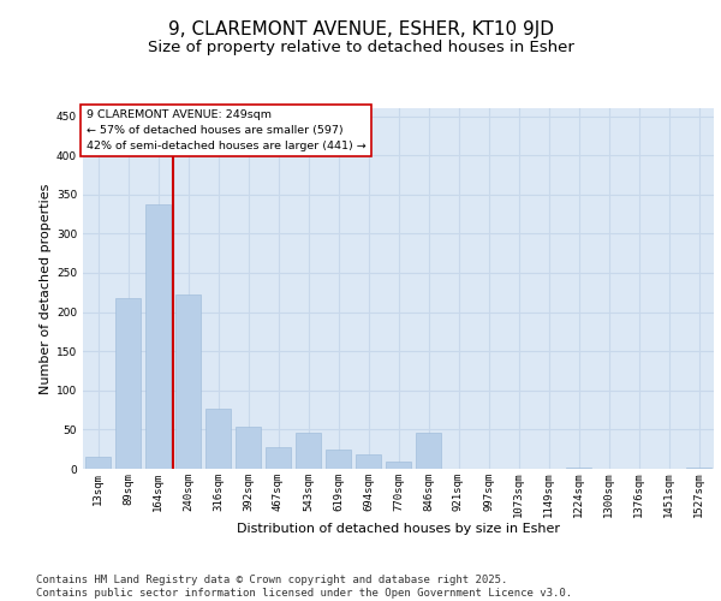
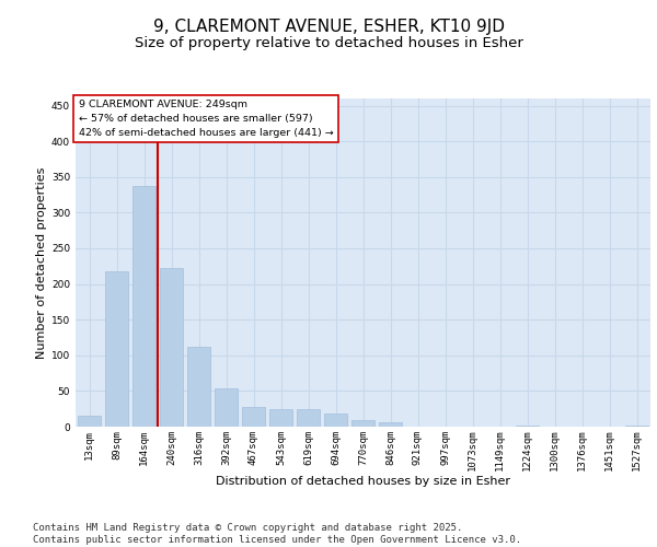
316sqm: 76 -> 112
543sqm: 46 -> 25
846sqm: 46 -> 6
